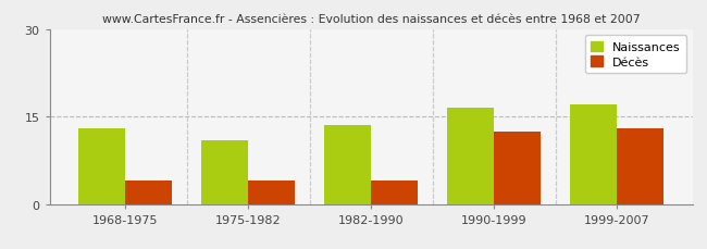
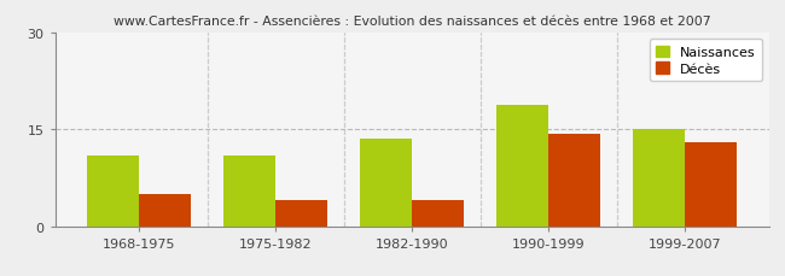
Naissances/1968-1975: 13.0 -> 11.0
Décès/1968-1975: 4.0 -> 5.0
Naissances/1990-1999: 16.5 -> 18.8
Décès/1990-1999: 12.5 -> 14.2
Naissances/1999-2007: 17.0 -> 15.0
